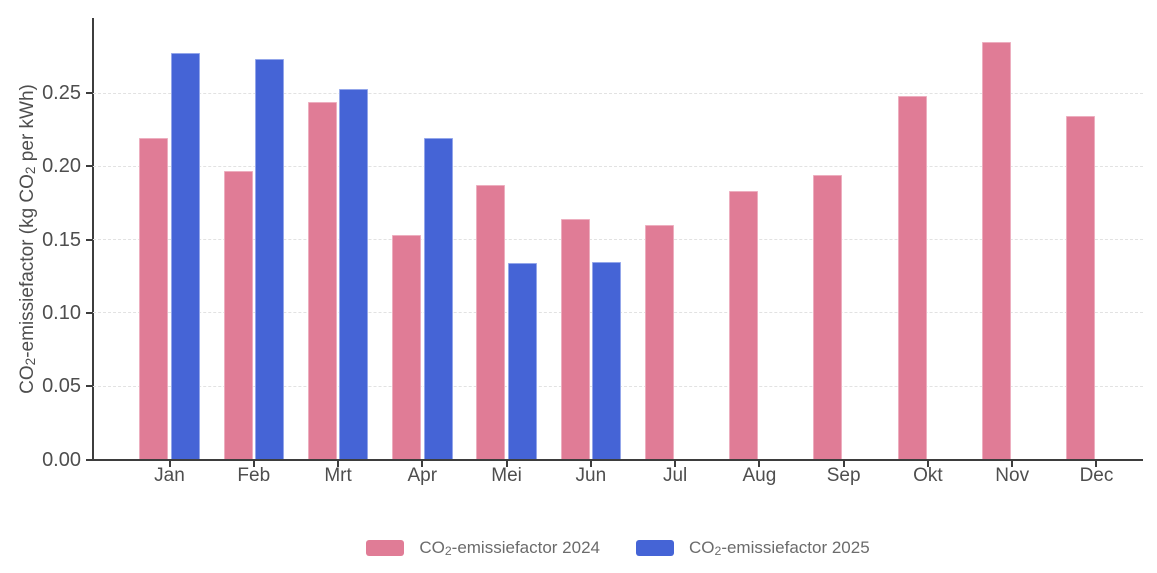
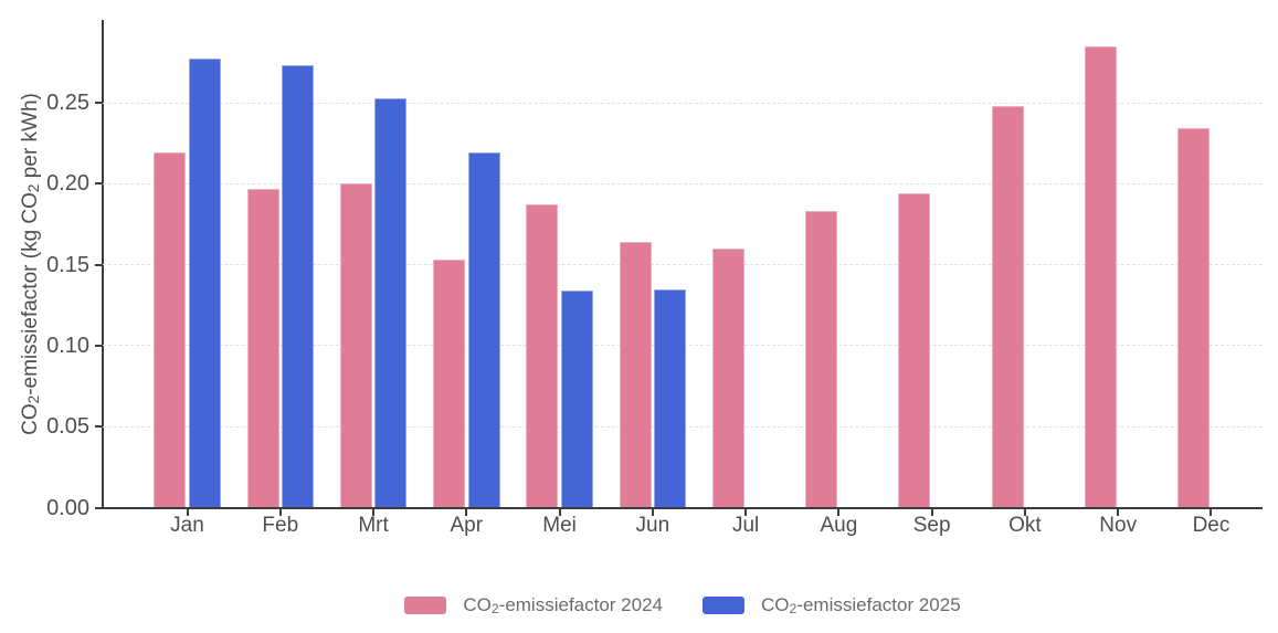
CO2-emissiefactor 2024/Mrt: 0.244 -> 0.200
